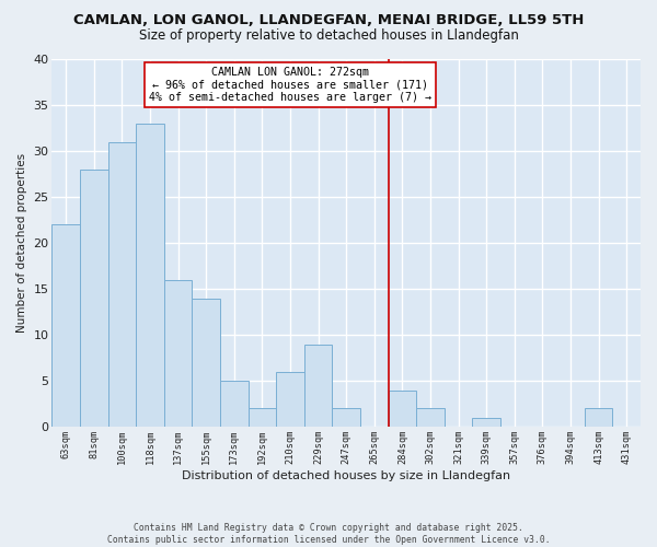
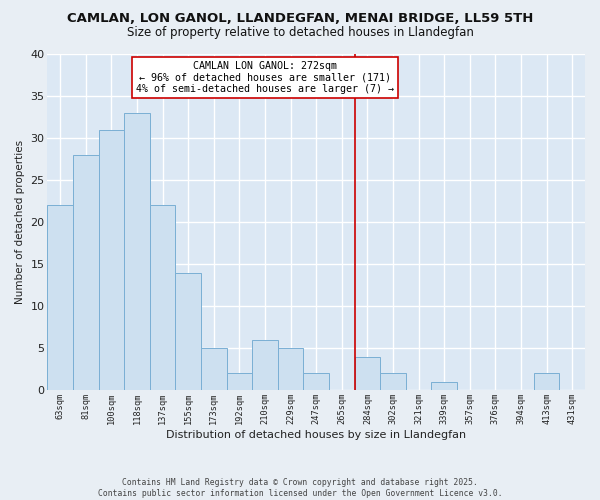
137sqm: 16 -> 22
229sqm: 9 -> 5
